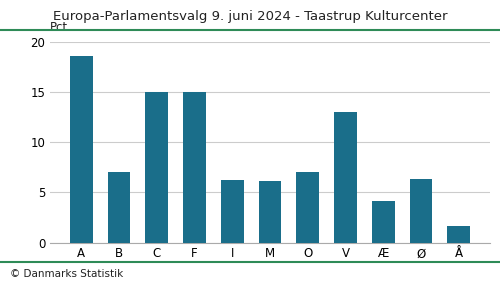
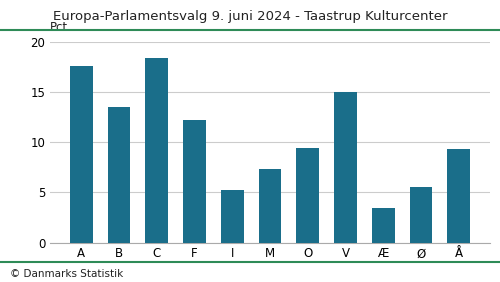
A: 18.6 -> 17.6
B: 7.0 -> 13.5
C: 15.0 -> 18.4
F: 15.0 -> 12.2
I: 6.2 -> 5.2
M: 6.1 -> 7.3
O: 7.0 -> 9.4
V: 13.0 -> 15.0
Æ: 4.1 -> 3.4
Ø: 6.3 -> 5.5
Å: 1.7 -> 9.3
